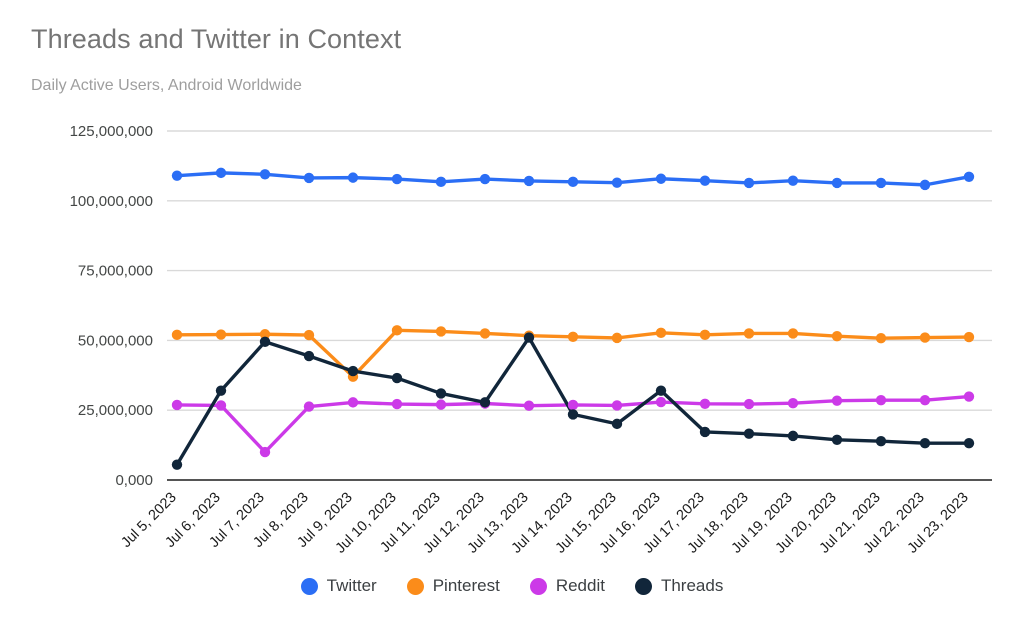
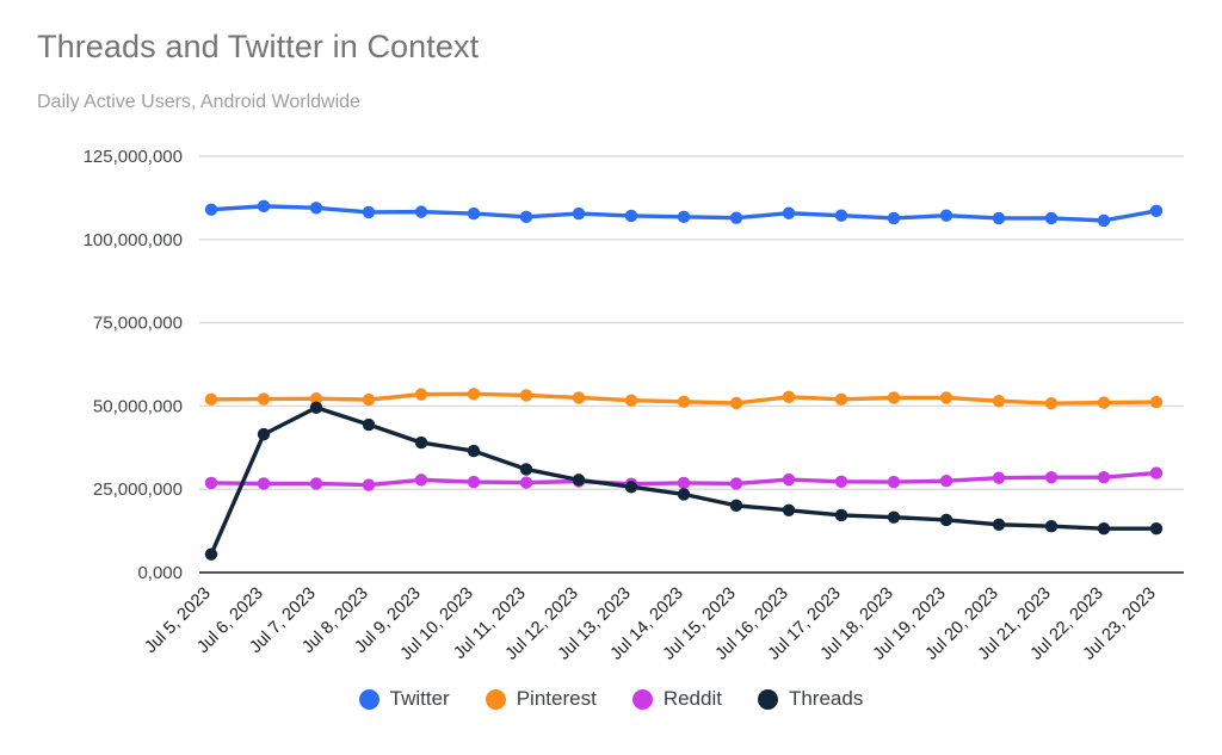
Threads/Jul 6, 2023: 32000000 -> 42000000
Reddit/Jul 7, 2023: 10000000 -> 27000000
Pinterest/Jul 9, 2023: 37000000 -> 54000000
Threads/Jul 13, 2023: 51000000 -> 26000000
Threads/Jul 16, 2023: 32000000 -> 19000000
